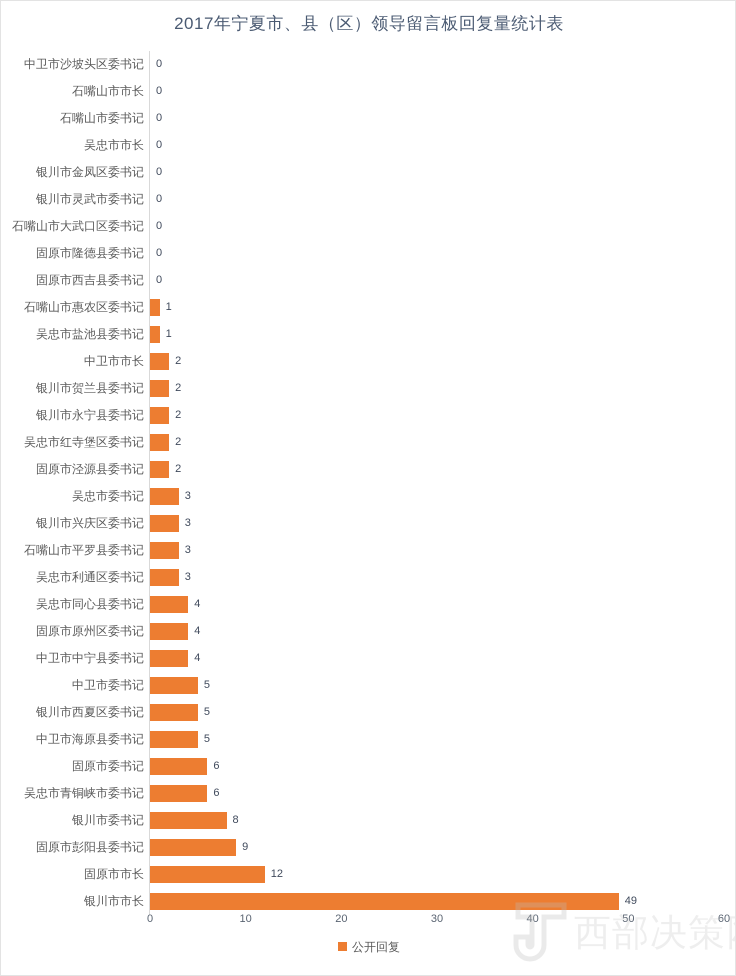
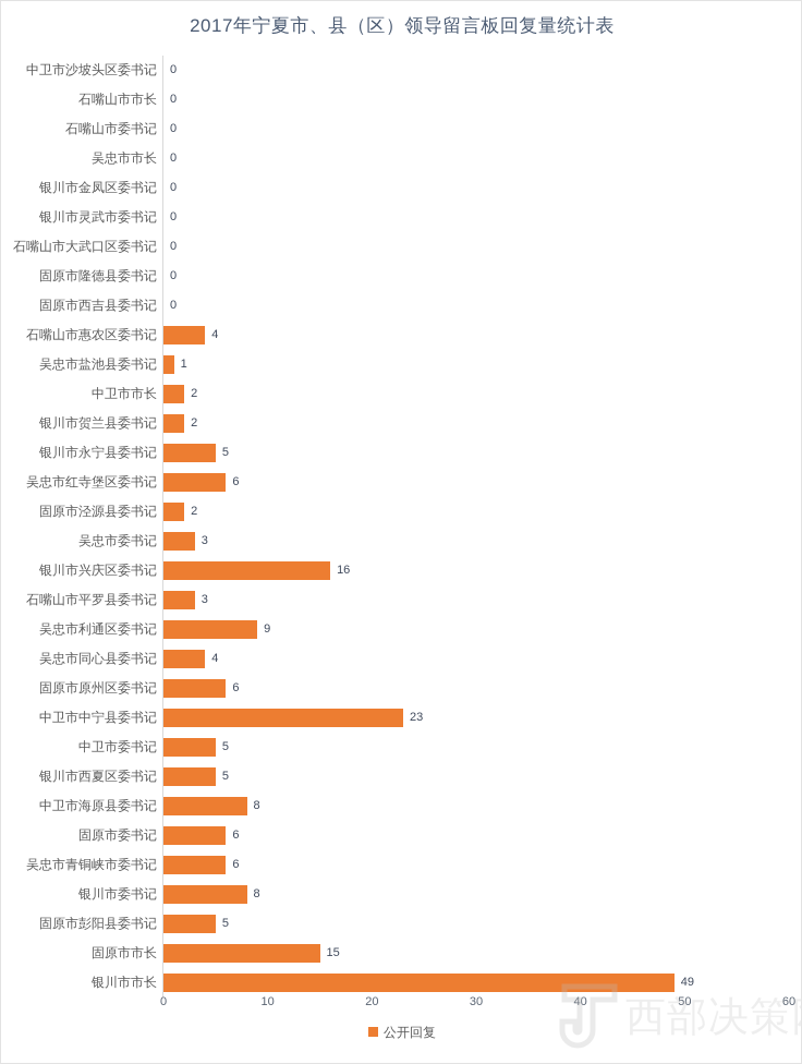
石嘴山市惠农区委书记: 1 -> 4
银川市永宁县委书记: 2 -> 5
吴忠市红寺堡区委书记: 2 -> 6
银川市兴庆区委书记: 3 -> 16
吴忠市利通区委书记: 3 -> 9
固原市原州区委书记: 4 -> 6
中卫市中宁县委书记: 4 -> 23
中卫市海原县委书记: 5 -> 8
固原市彭阳县委书记: 9 -> 5
固原市市长: 12 -> 15
